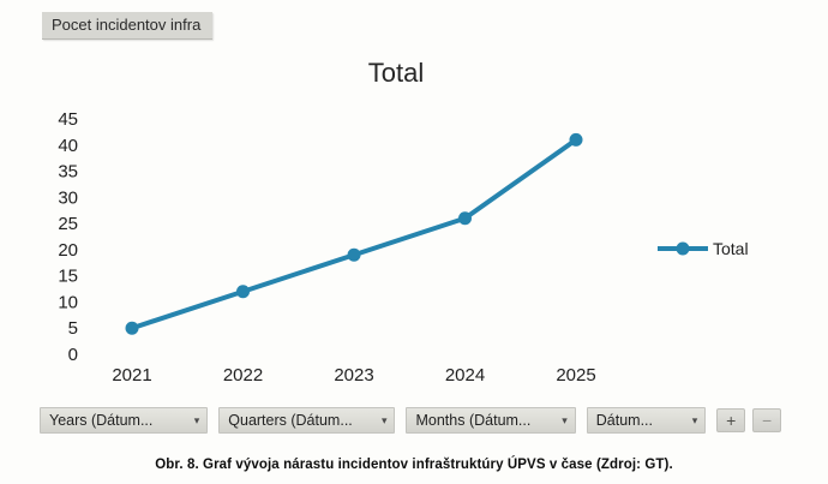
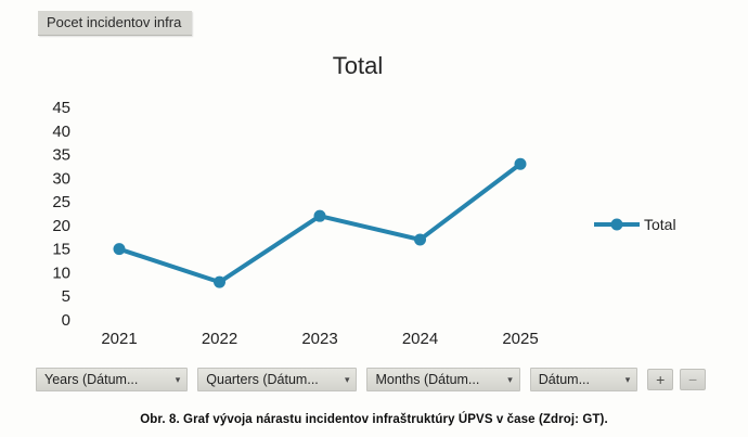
2021: 5 -> 15
2022: 12 -> 8
2023: 19 -> 22
2024: 26 -> 17
2025: 41 -> 33
